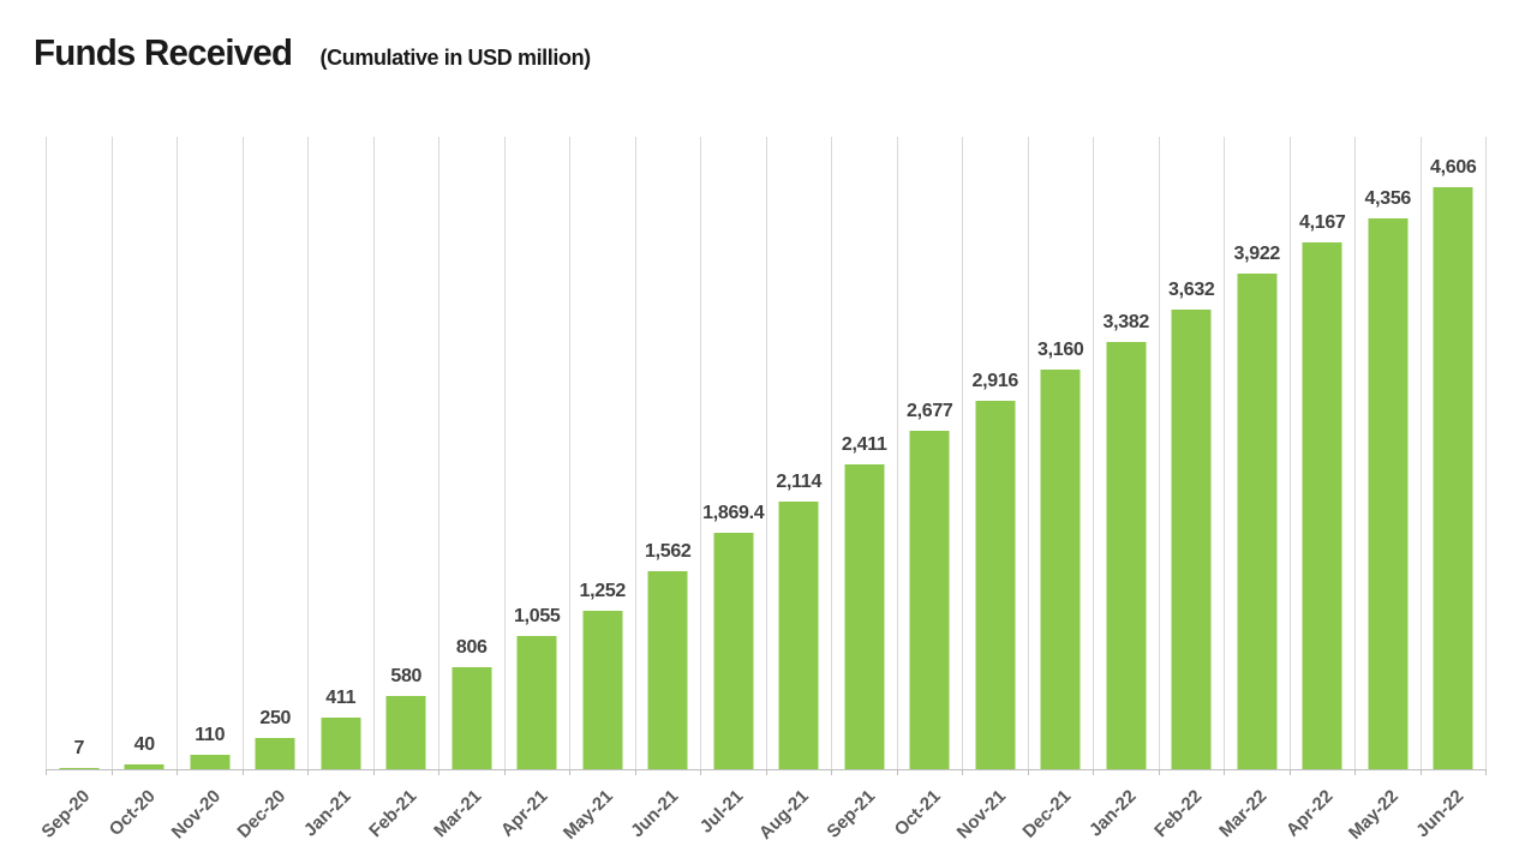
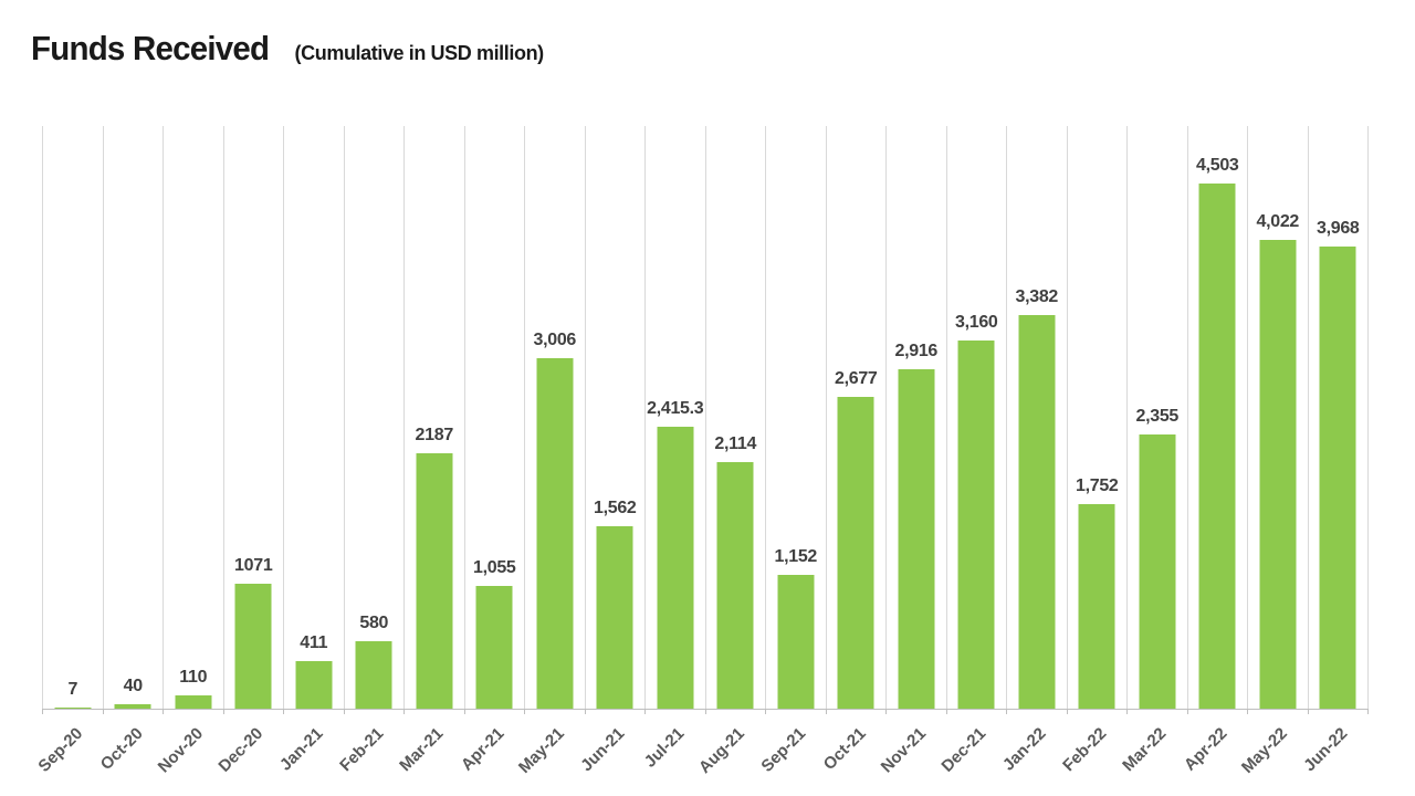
Dec-20: 250 -> 1071
Mar-21: 806 -> 2187
May-21: 1,252 -> 3,006
Jul-21: 1,869.4 -> 2,415.3
Sep-21: 2,411 -> 1,152
Feb-22: 3,632 -> 1,752
Mar-22: 3,922 -> 2,355
Apr-22: 4,167 -> 4,503
May-22: 4,356 -> 4,022
Jun-22: 4,606 -> 3,968
